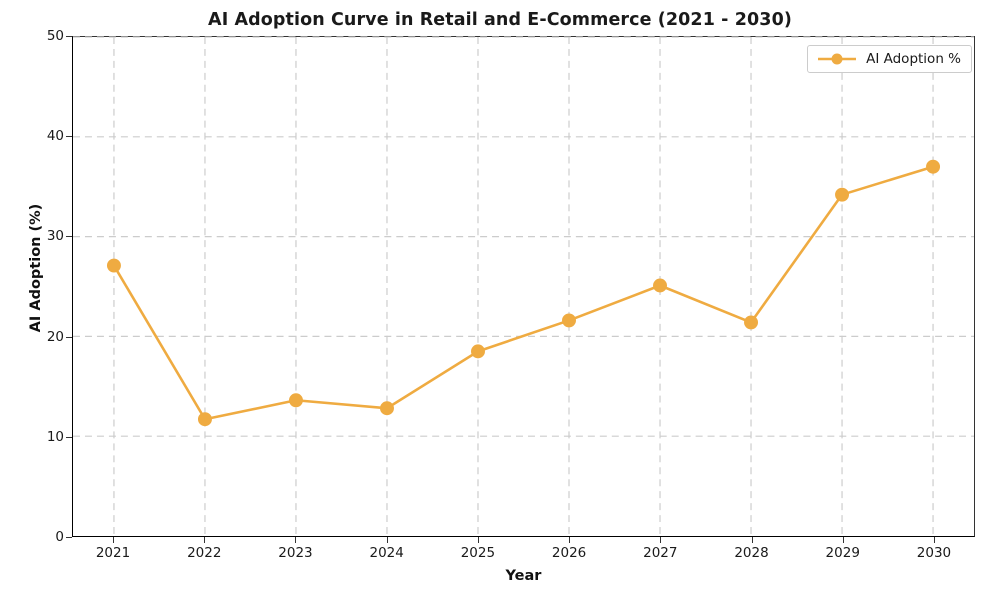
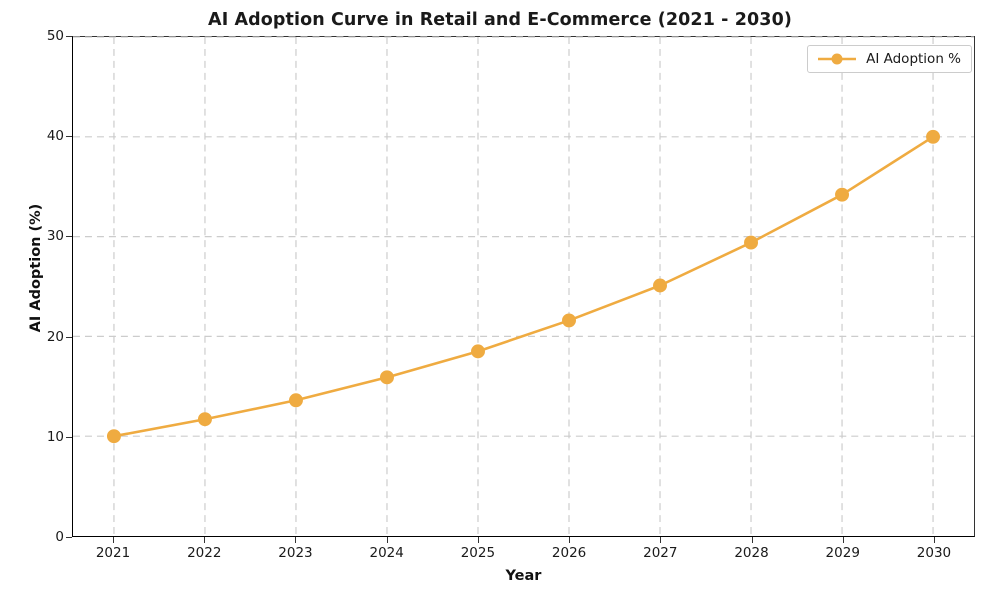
2021: 27.1 -> 10.0
2024: 12.8 -> 15.9
2028: 21.4 -> 29.4
2030: 37.0 -> 40.0
